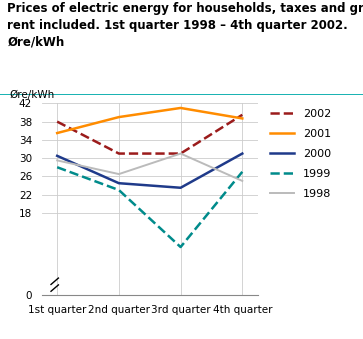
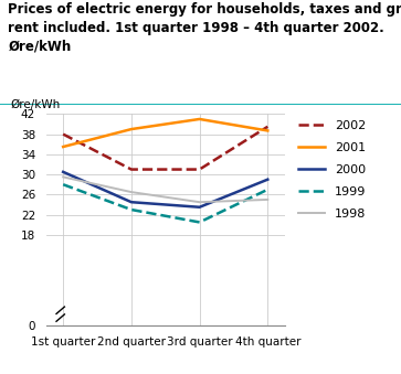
1999/3rd quarter: 10.5 -> 20.5
1998/3rd quarter: 31.0 -> 24.5
2000/4th quarter: 31.0 -> 29.0
